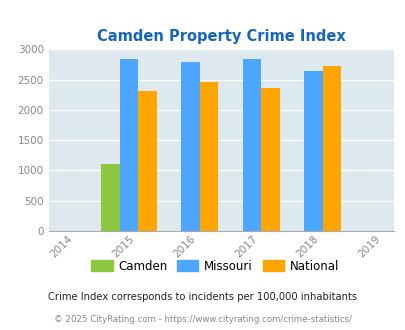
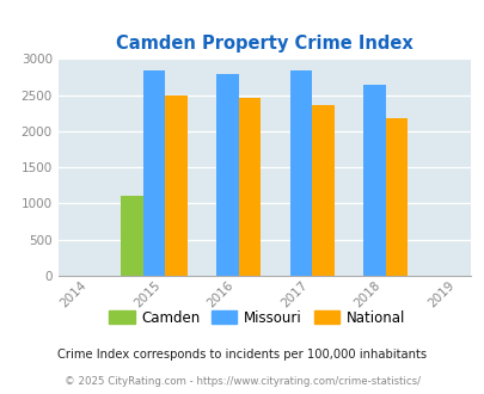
National/2015: 2320 -> 2500
National/2018: 2720 -> 2190
